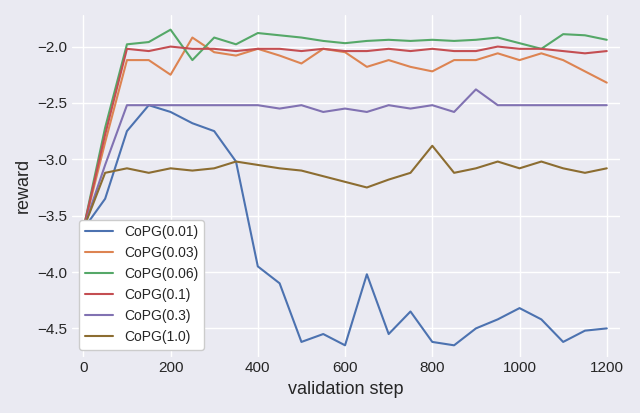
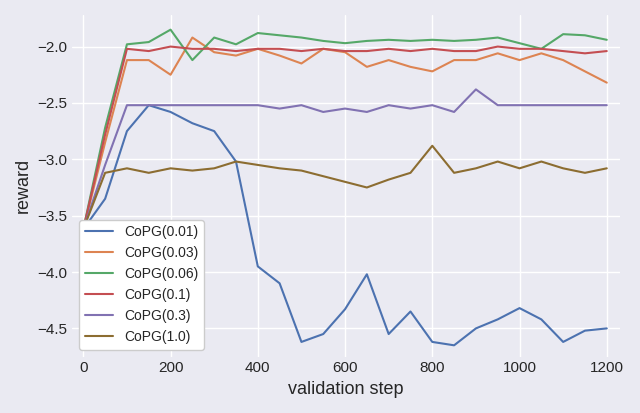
CoPG(0.01)/600: -4.65 -> -4.33
